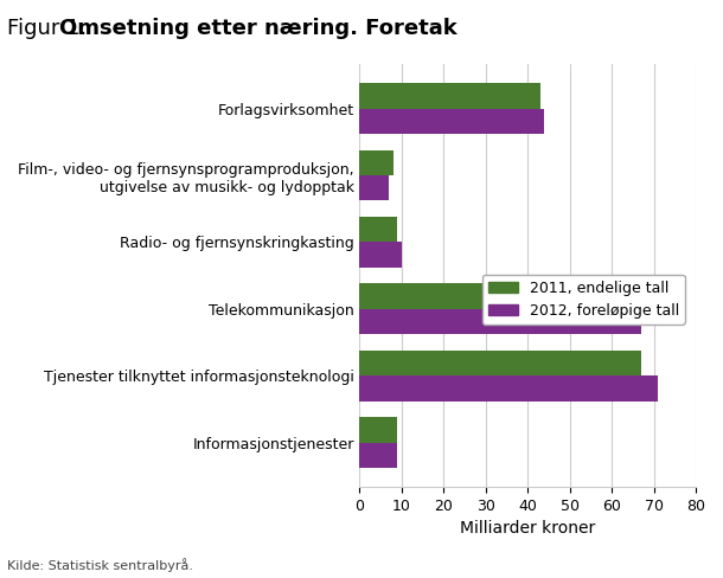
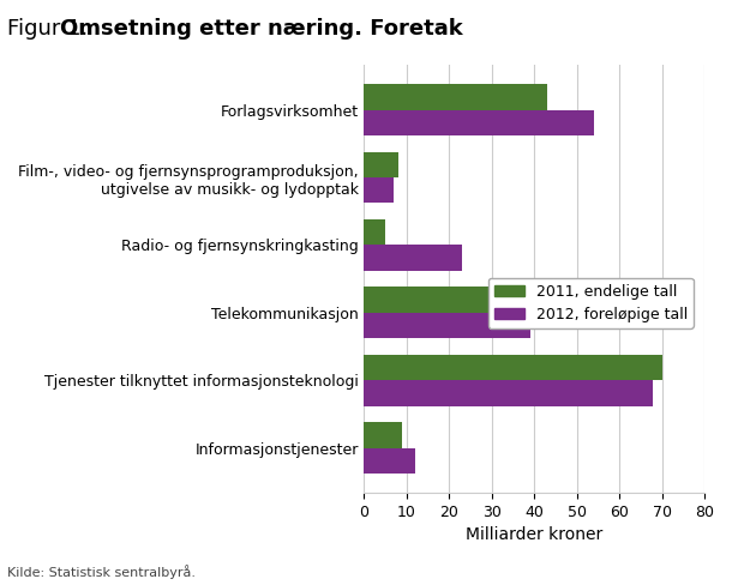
2012, foreløpige tall/Forlagsvirksomhet: 44 -> 54
2011, endelige tall/Radio- og fjernsynskringkasting: 9 -> 5
2012, foreløpige tall/Radio- og fjernsynskringkasting: 10 -> 23
2012, foreløpige tall/Telekommunikasjon: 67 -> 39
2011, endelige tall/Tjenester tilknyttet informasjonsteknologi: 67 -> 70
2012, foreløpige tall/Tjenester tilknyttet informasjonsteknologi: 71 -> 68
2012, foreløpige tall/Informasjonstjenester: 9 -> 12
